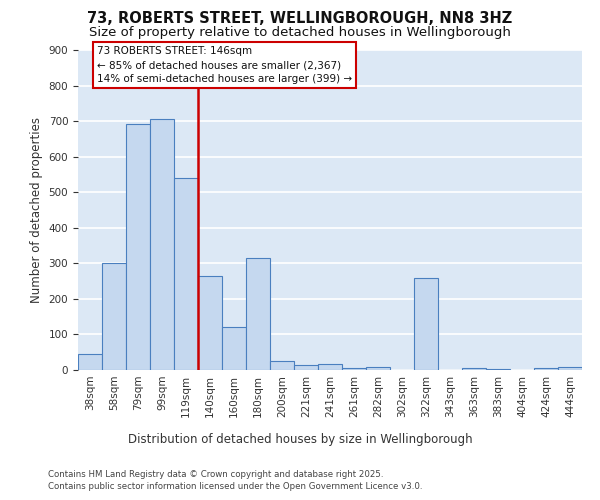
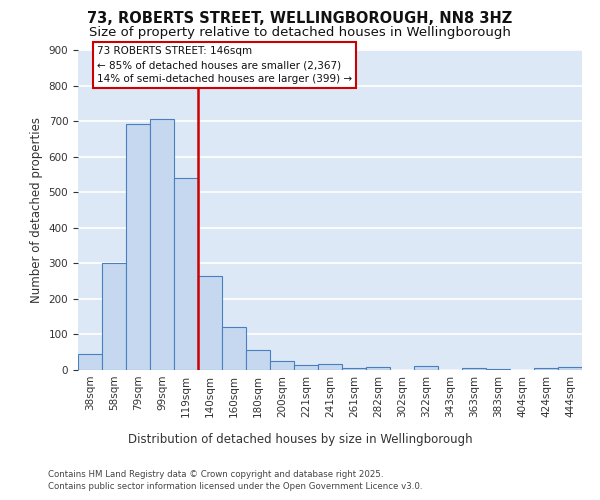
180sqm: 315 -> 57
322sqm: 260 -> 10
